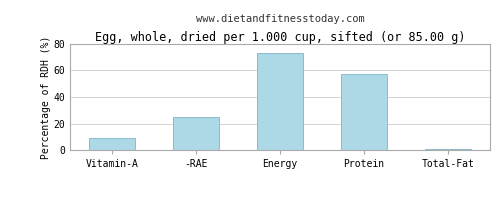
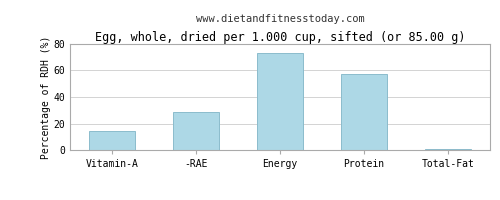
Vitamin-A: 9 -> 14
-RAE: 25 -> 29
